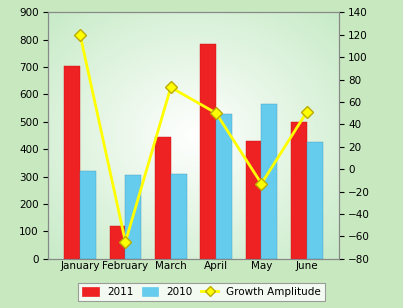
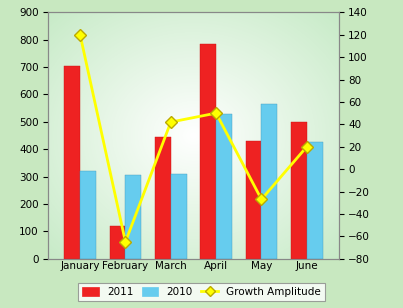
Growth Amplitude/March: 73 -> 42
Growth Amplitude/May: -13 -> -27
Growth Amplitude/June: 51 -> 20
